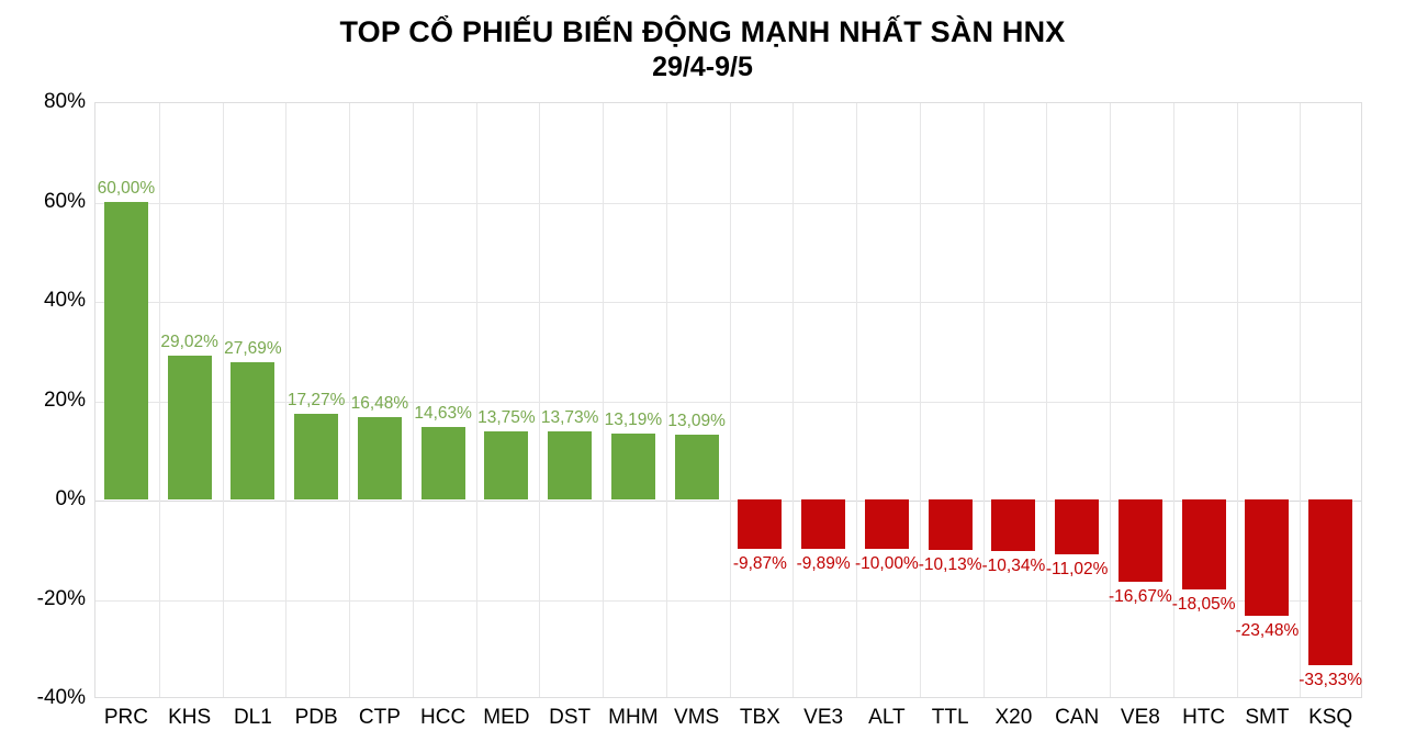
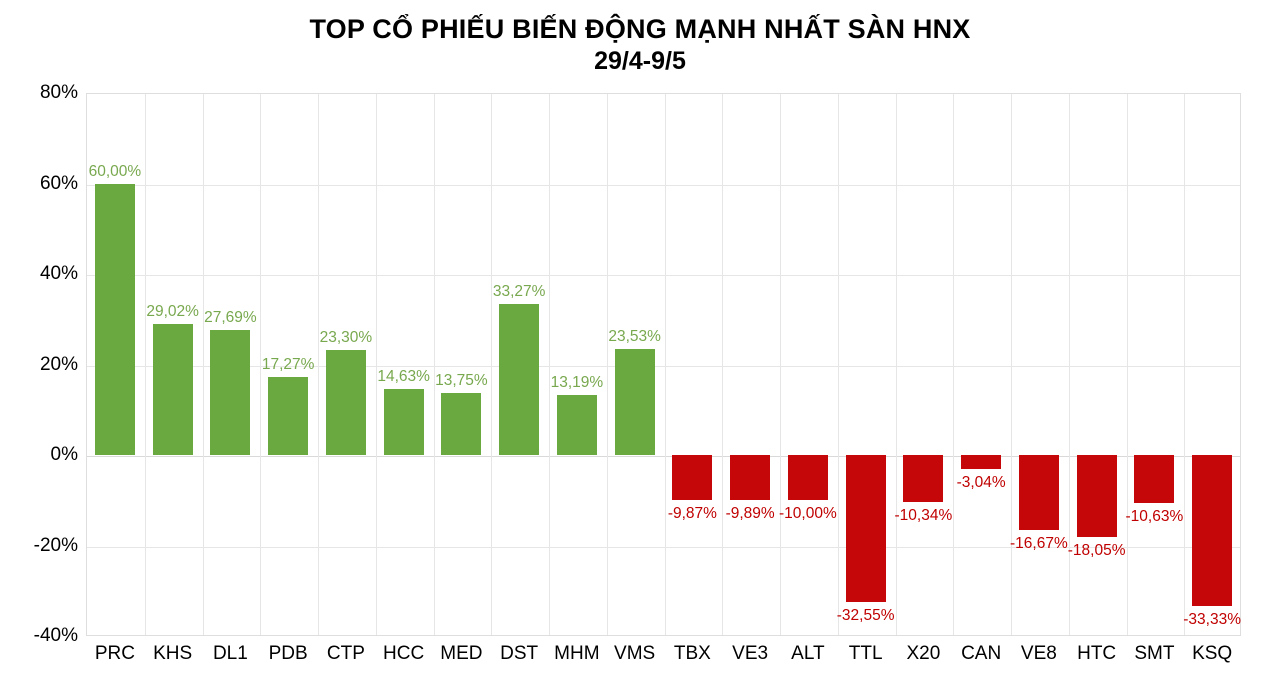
CTP: 16,48% -> 23,30%
DST: 13,73% -> 33,27%
VMS: 13,09% -> 23,53%
TTL: -10,13% -> -32,55%
CAN: -11,02% -> -3,04%
SMT: -23,48% -> -10,63%
